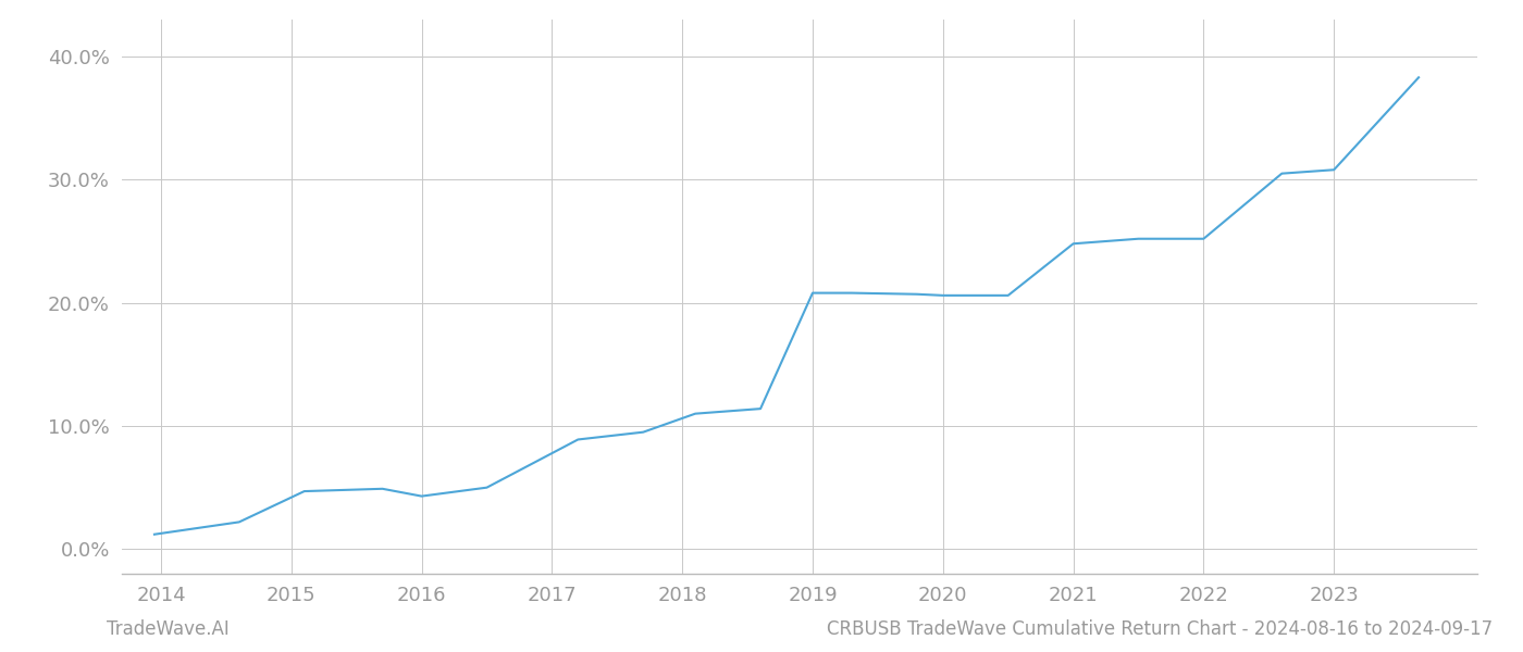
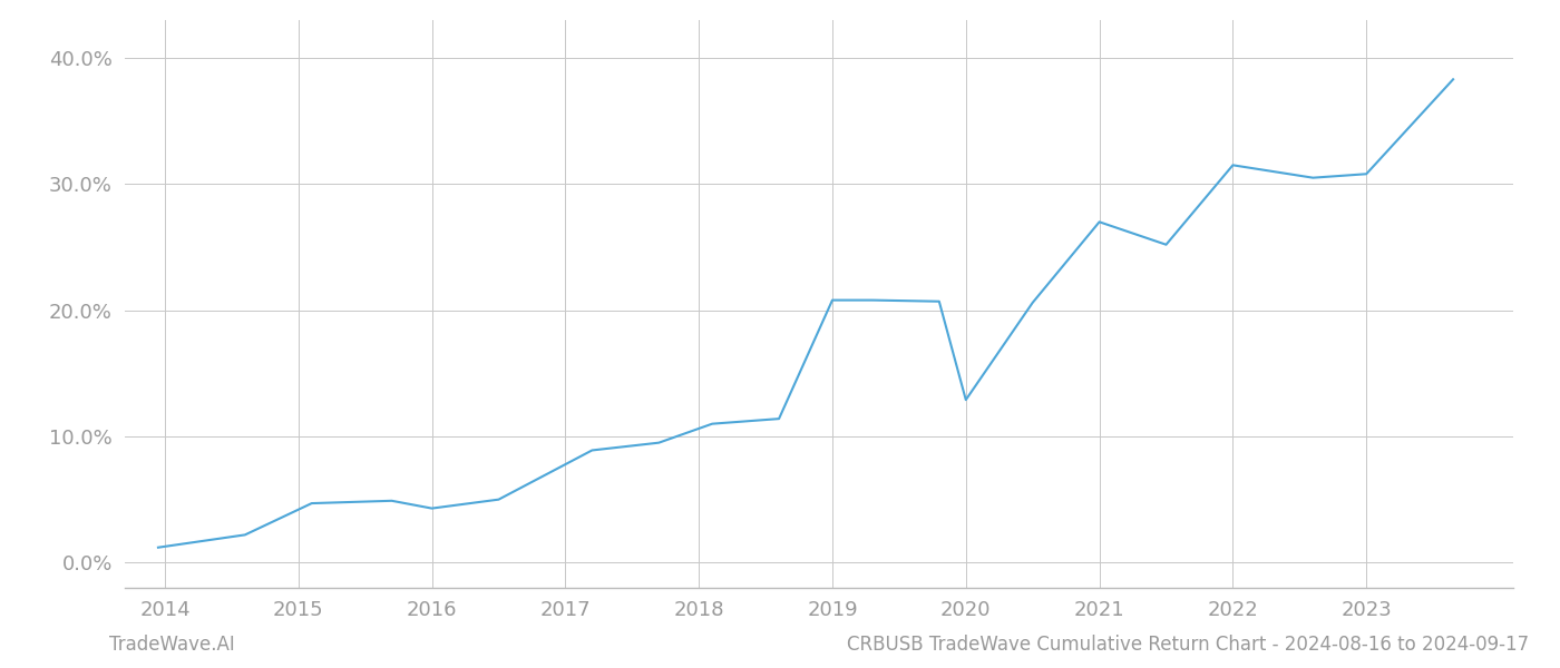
2020: 20.6% -> 12.9%
2021: 24.8% -> 27.0%
2022: 25.2% -> 31.5%
